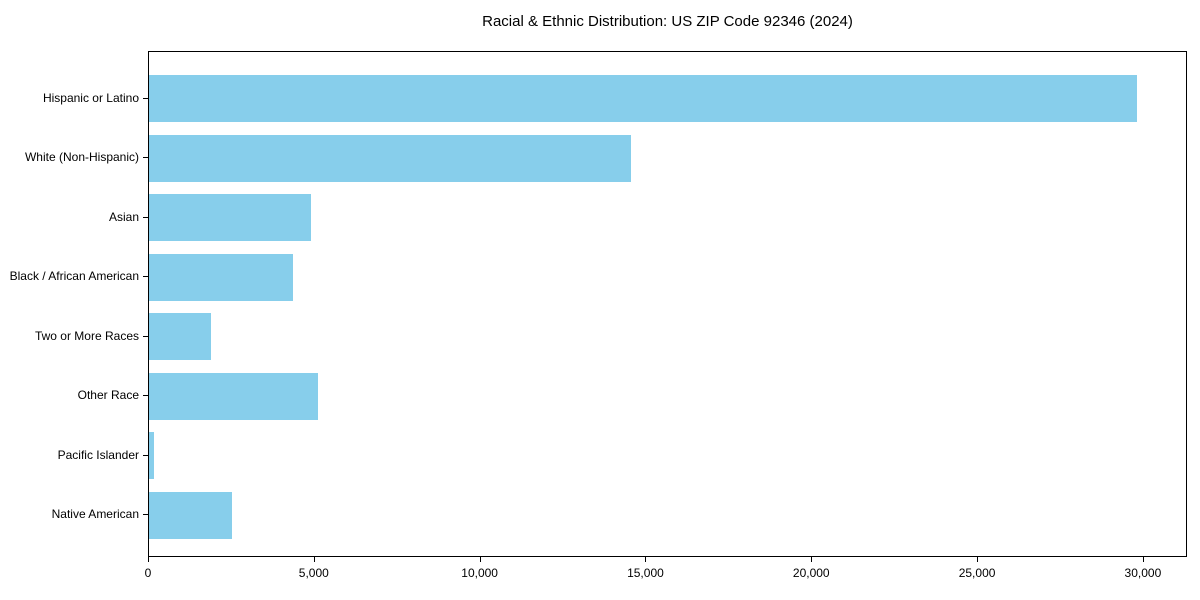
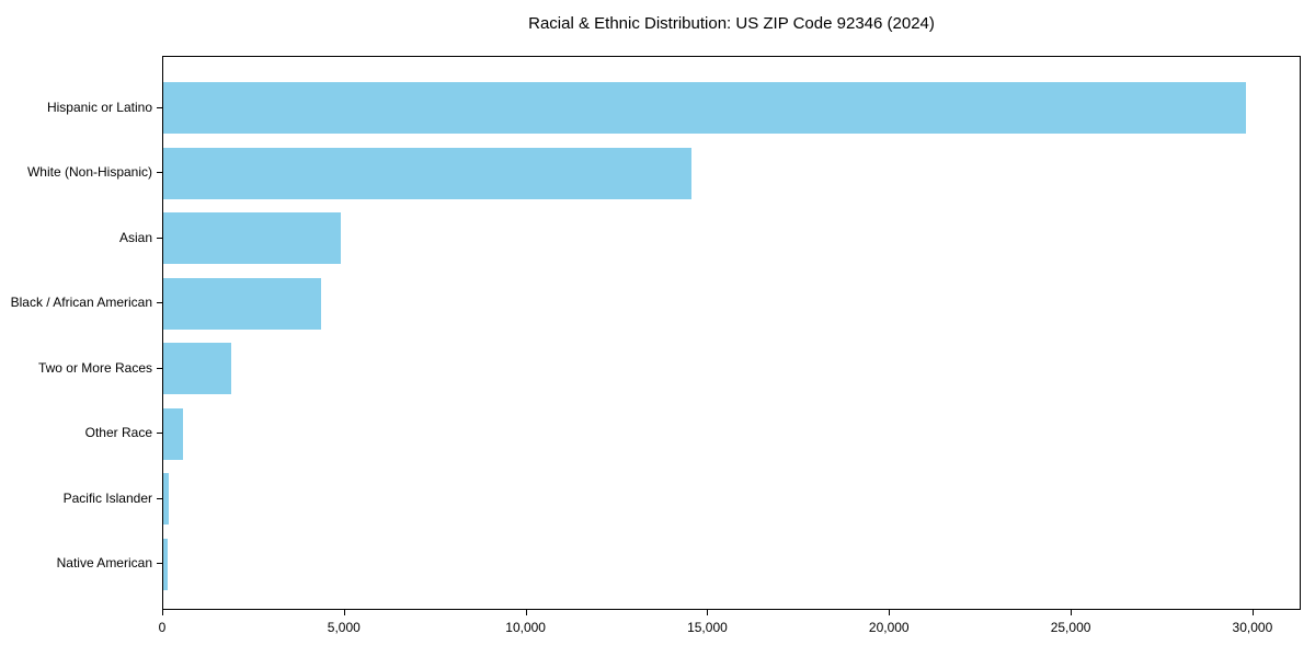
Other Race: 5100 -> 500
Native American: 2500 -> 100
